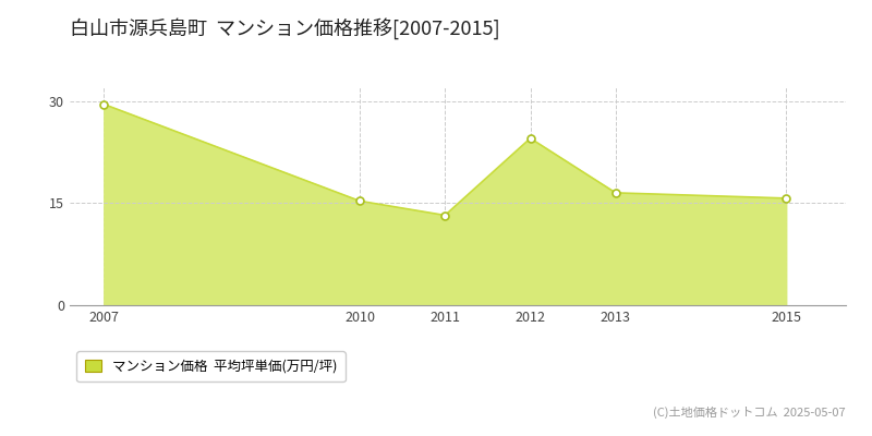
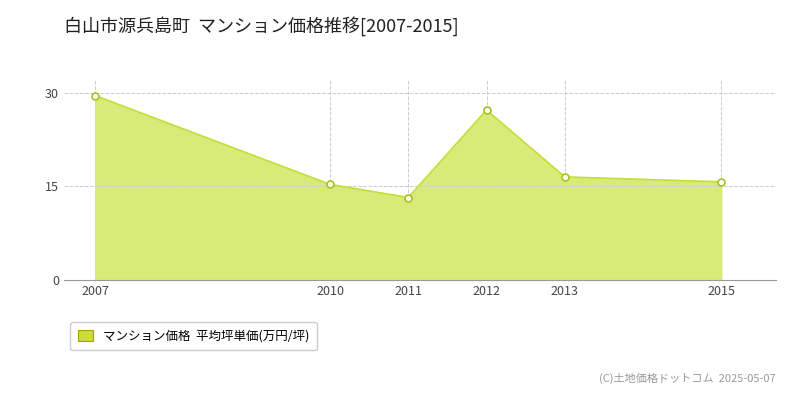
2012: 24.5 -> 27.2
